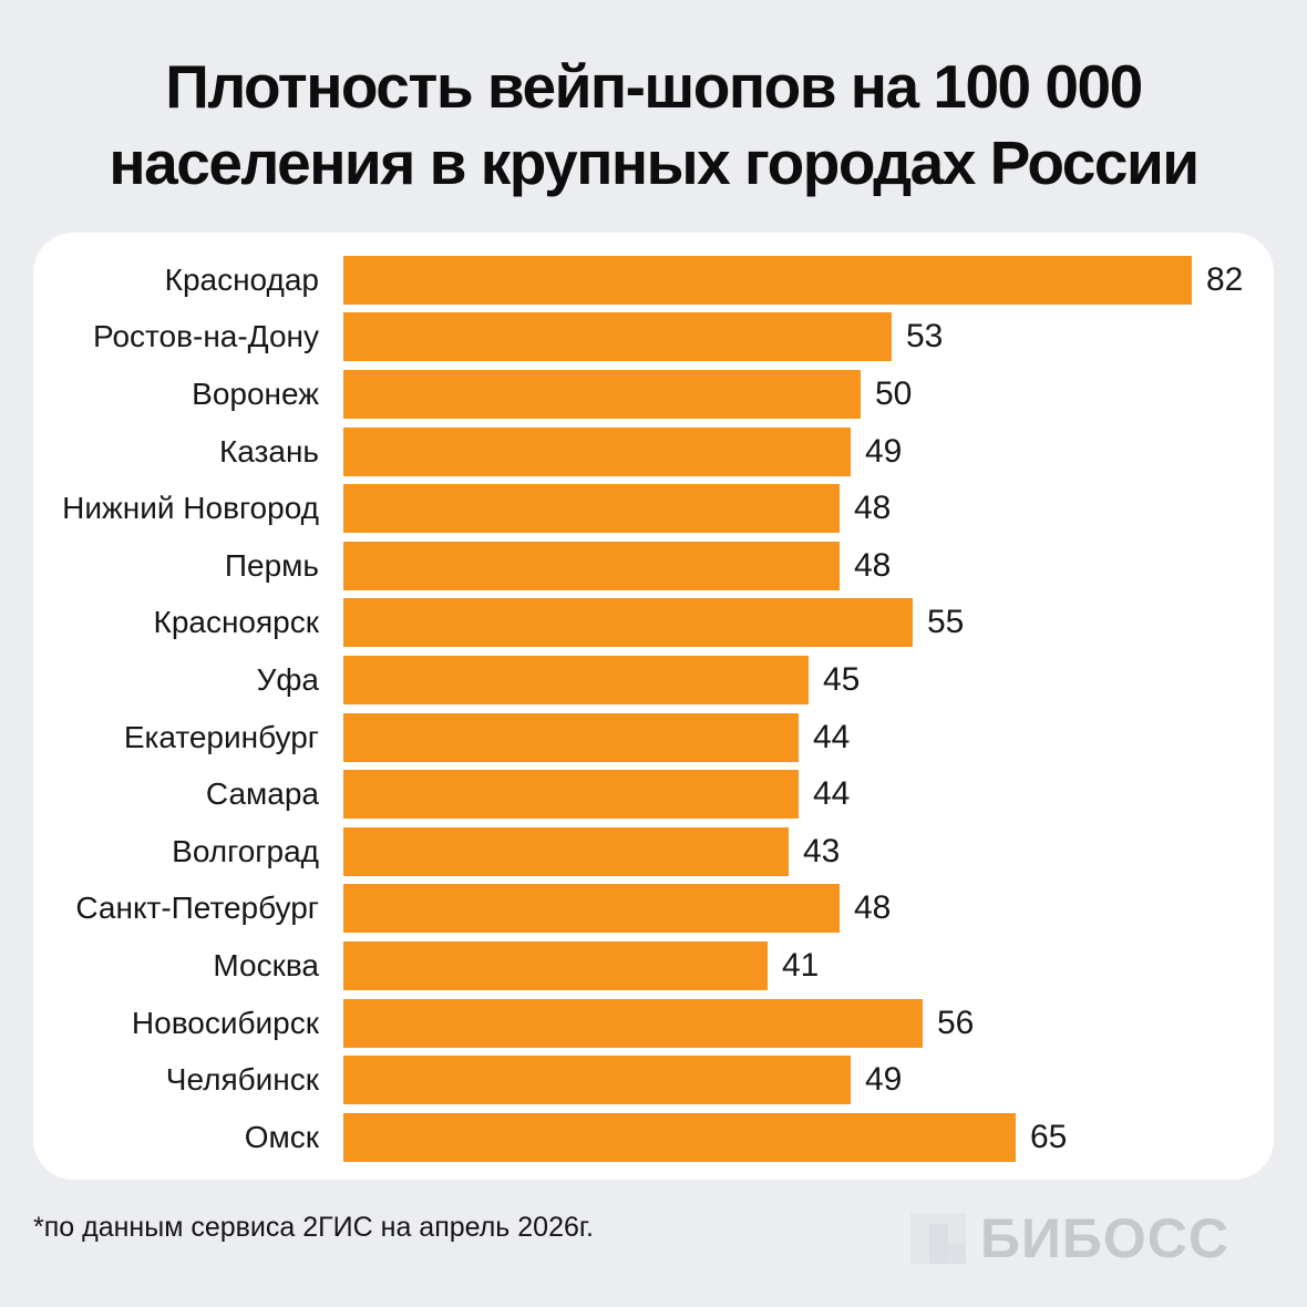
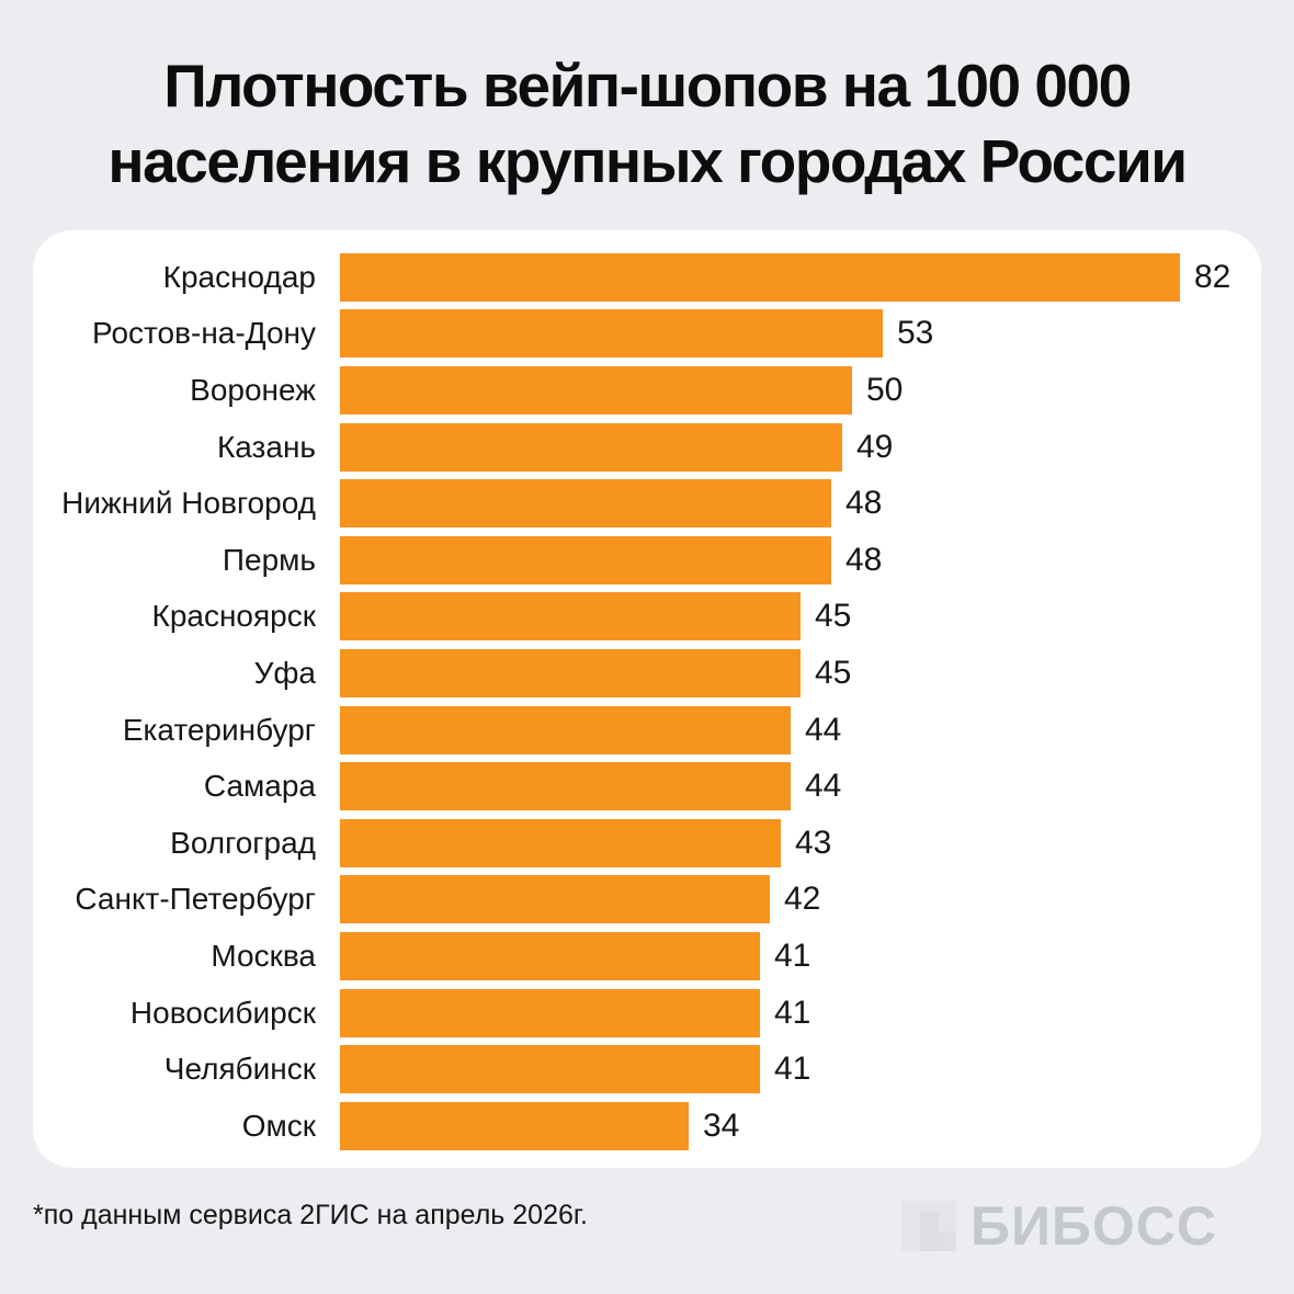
Красноярск: 55 -> 45
Санкт-Петербург: 48 -> 42
Новосибирск: 56 -> 41
Челябинск: 49 -> 41
Омск: 65 -> 34
